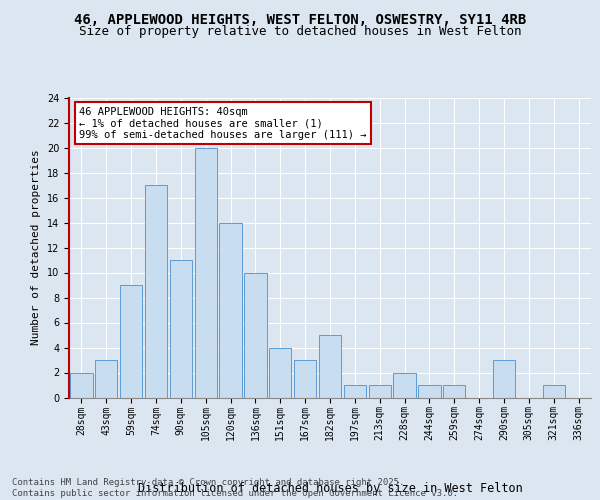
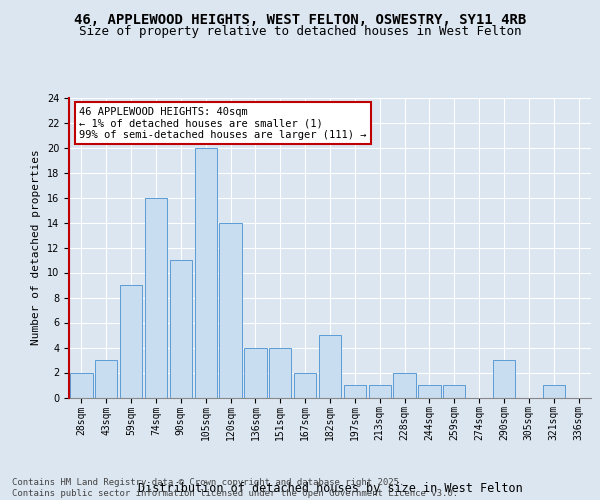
74sqm: 17 -> 16
136sqm: 10 -> 4
167sqm: 3 -> 2
